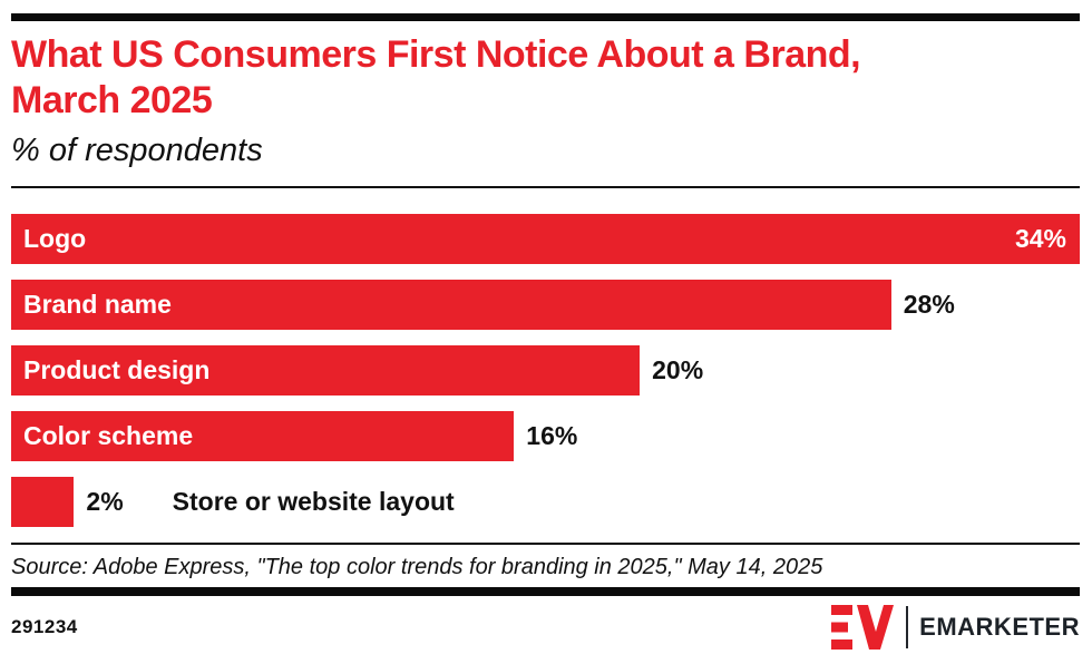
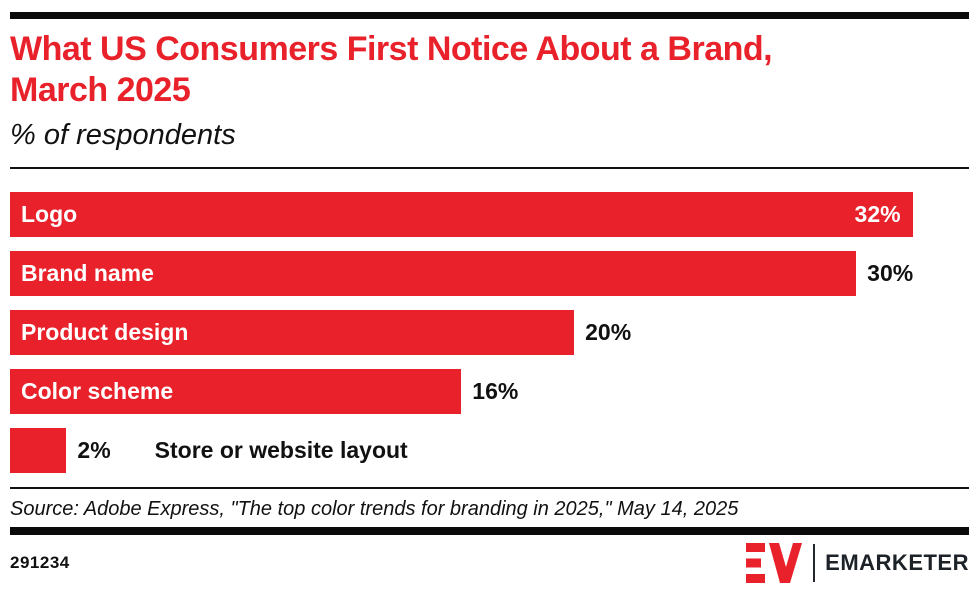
Logo: 34% -> 32%
Brand name: 28% -> 30%
